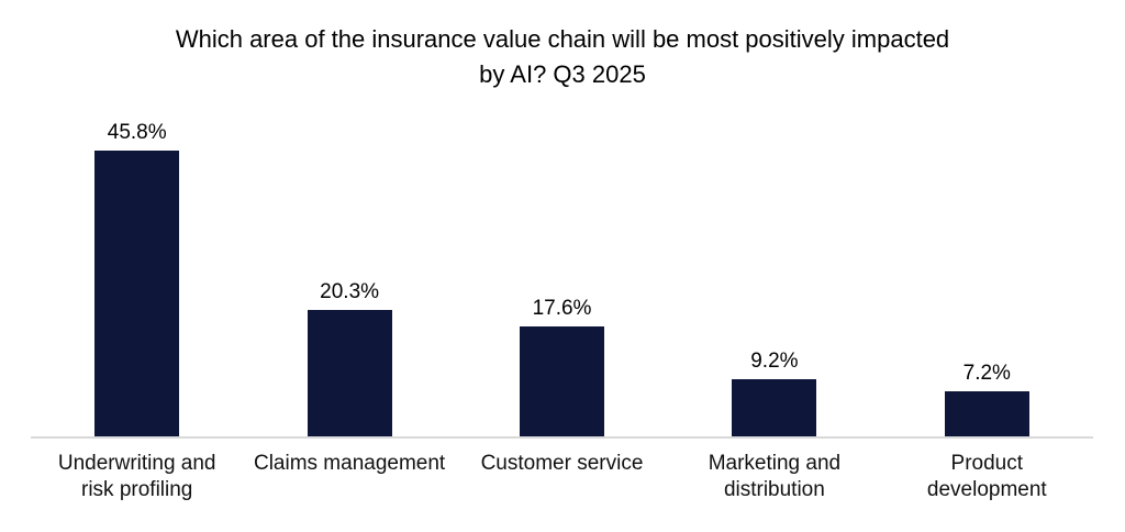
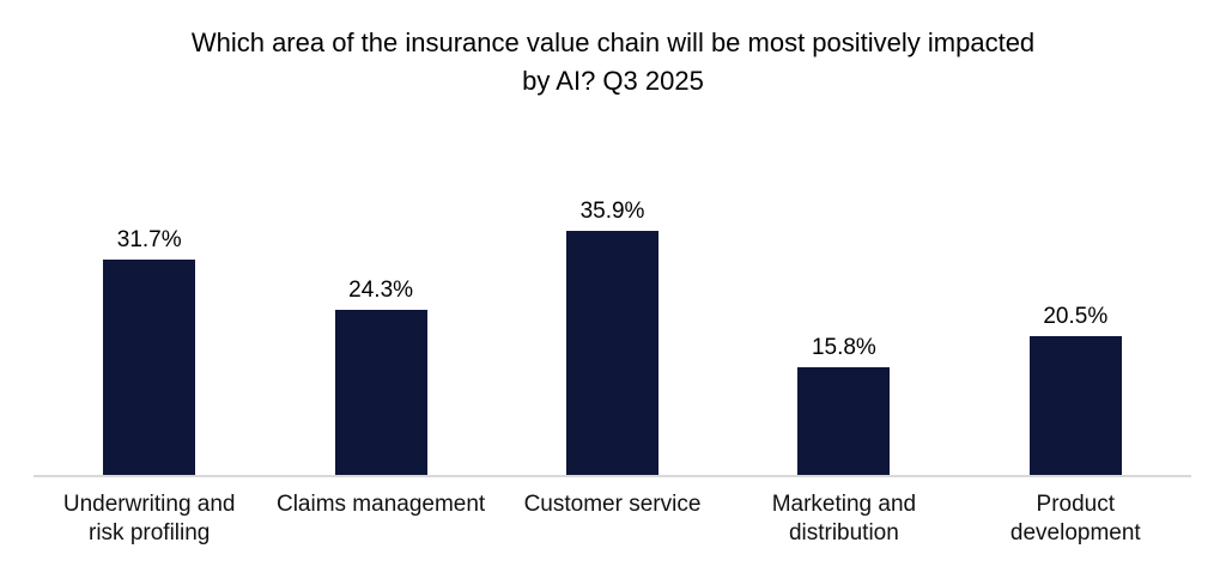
Underwriting and risk profiling: 45.8% -> 31.7%
Claims management: 20.3% -> 24.3%
Customer service: 17.6% -> 35.9%
Marketing and distribution: 9.2% -> 15.8%
Product development: 7.2% -> 20.5%
